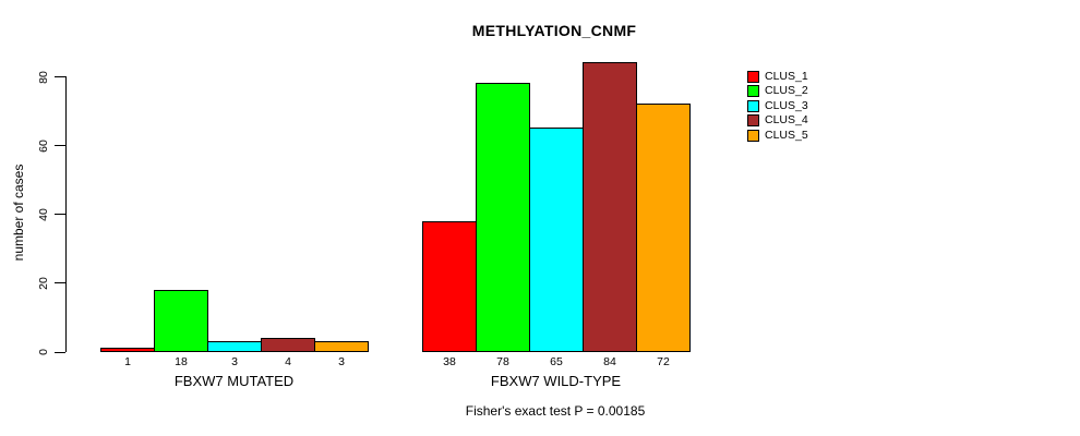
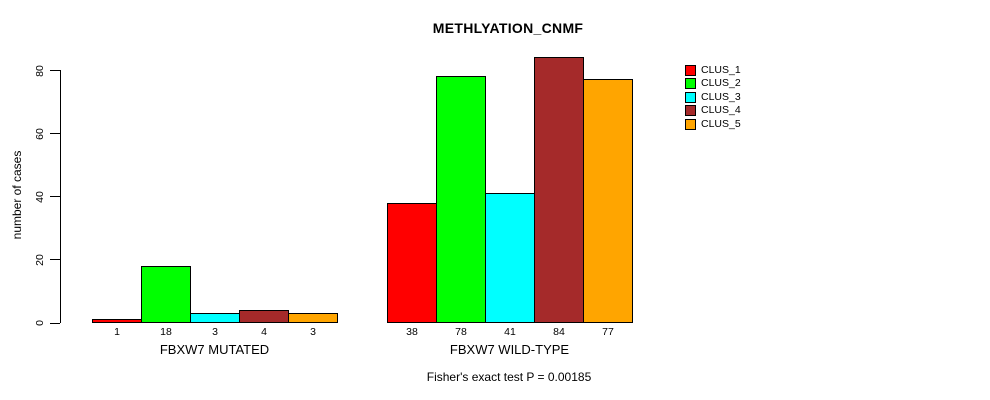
CLUS_3/FBXW7 WILD-TYPE: 65 -> 41
CLUS_5/FBXW7 WILD-TYPE: 72 -> 77
